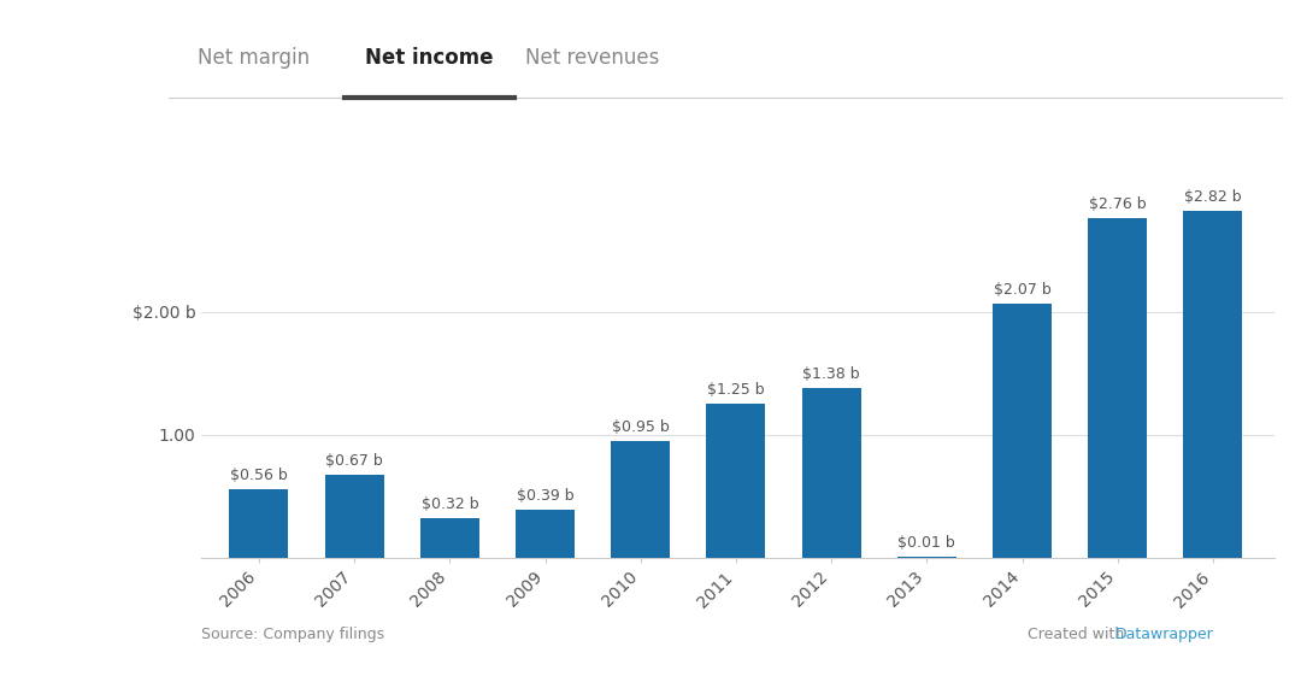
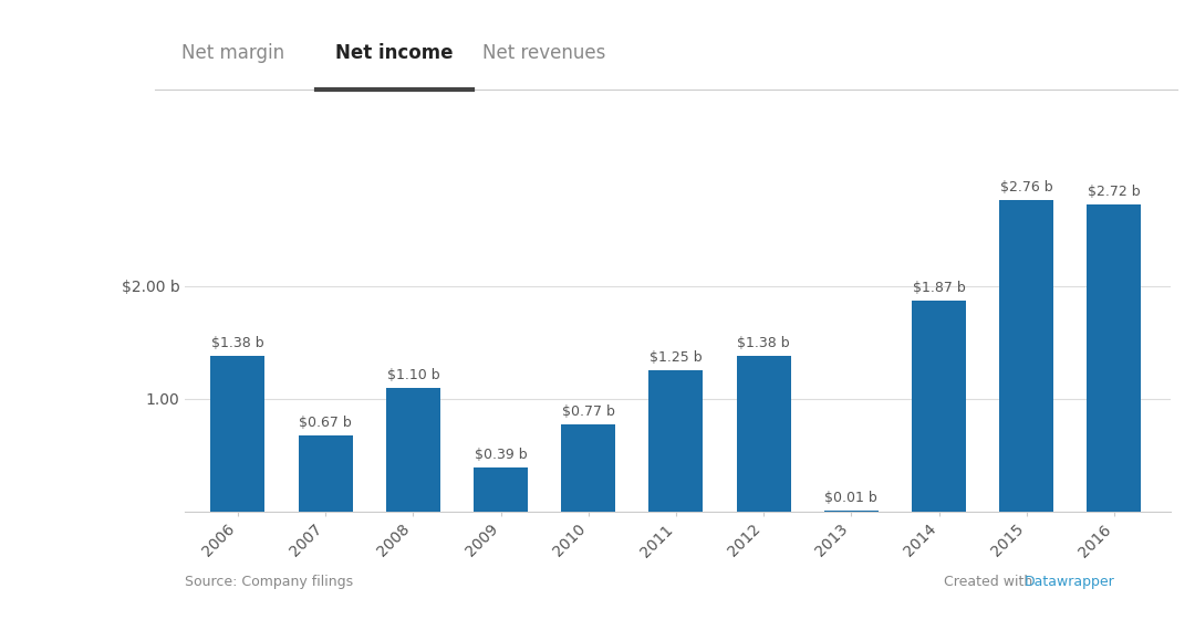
2006: $0.56 -> $1.38
2008: $0.32 -> $1.10
2010: $0.95 -> $0.77
2014: $2.07 -> $1.87
2016: $2.82 -> $2.72
